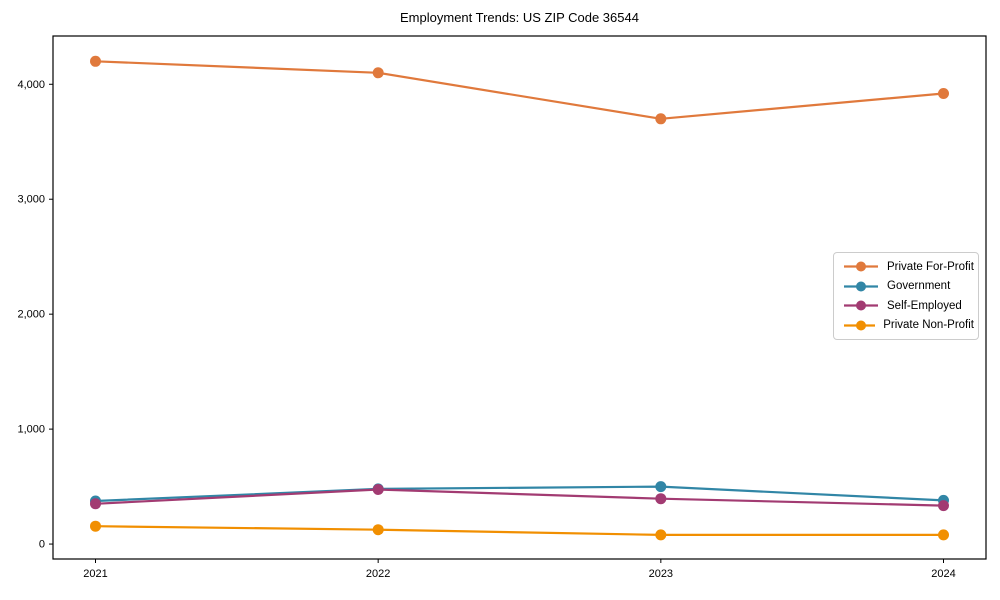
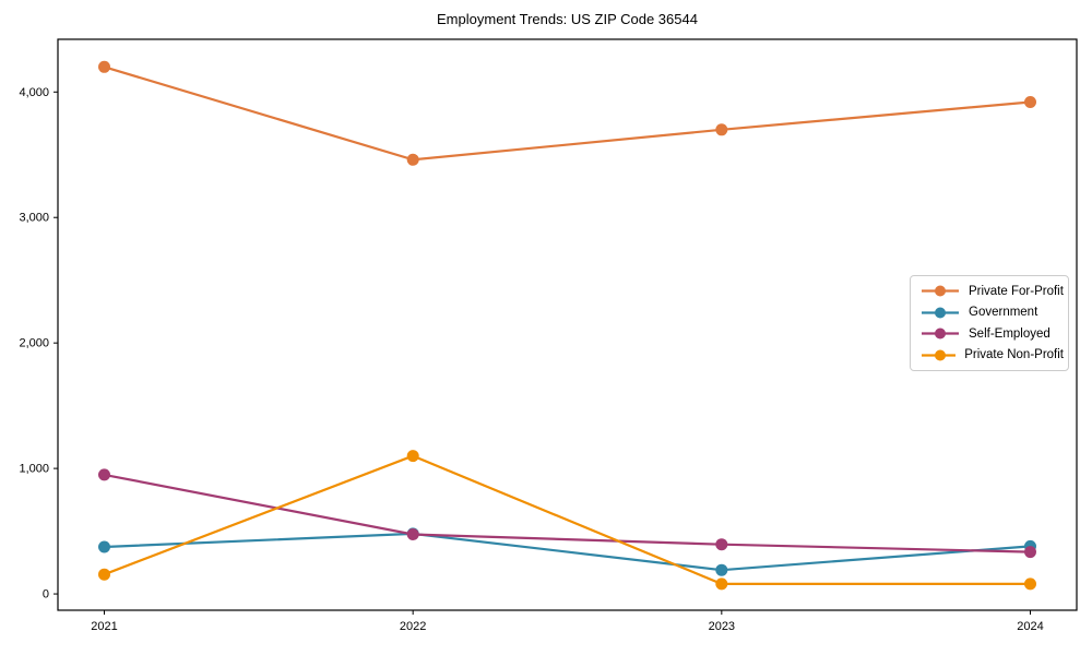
Self-Employed/2021: 350 -> 950
Private For-Profit/2022: 4100 -> 3460
Private Non-Profit/2022: 120 -> 1100
Government/2023: 500 -> 190
